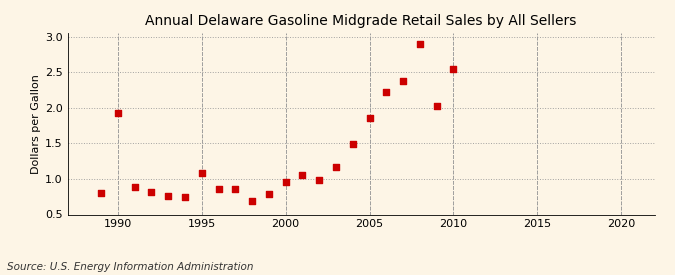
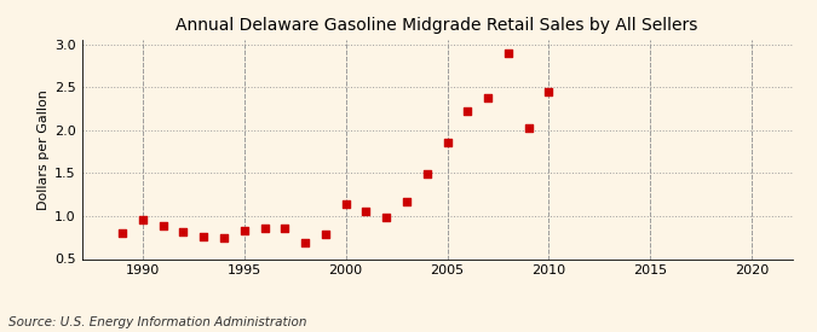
1990: 1.92 -> 0.95
1995: 1.08 -> 0.83
2000: 0.96 -> 1.14
2010: 2.54 -> 2.45
